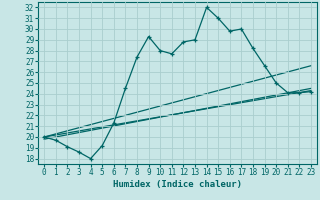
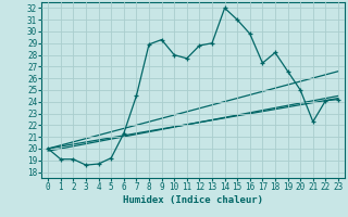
1: 19.7 -> 19.1
4: 18.0 -> 18.7
8: 27.4 -> 28.9
17: 30.0 -> 27.3
21: 24.1 -> 22.3
